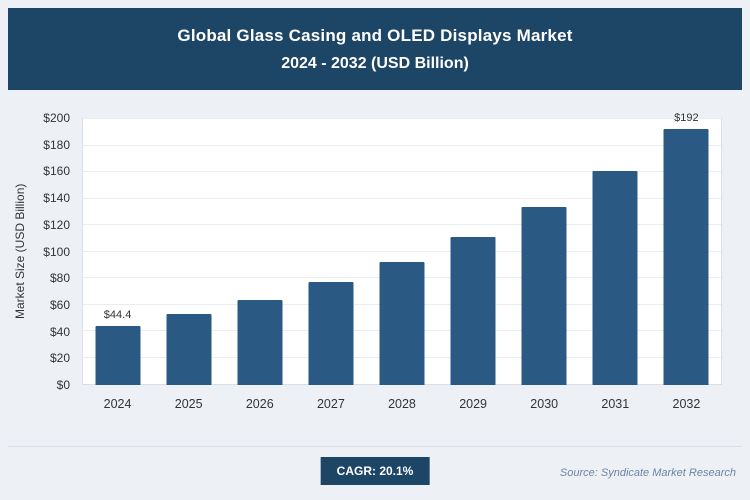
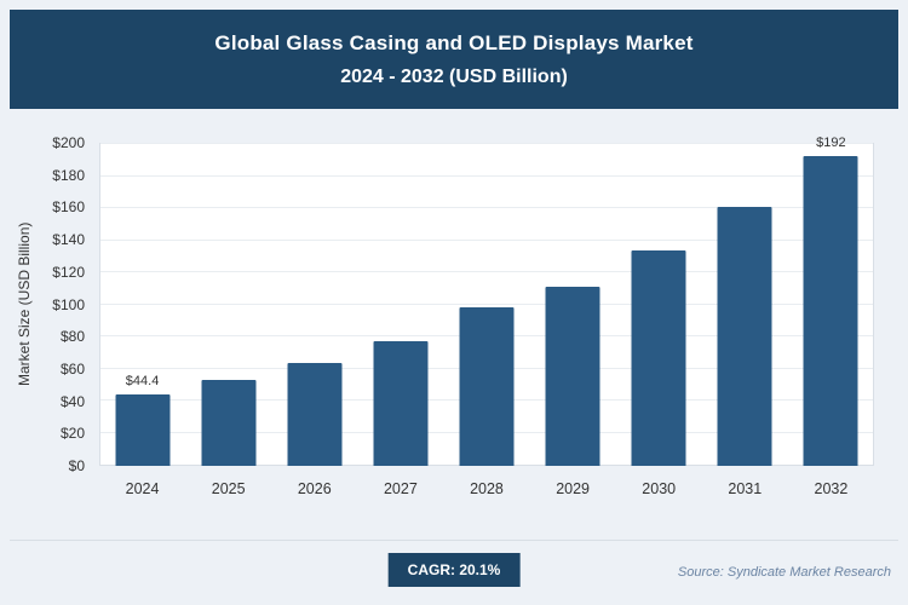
2028: $92 -> $98
